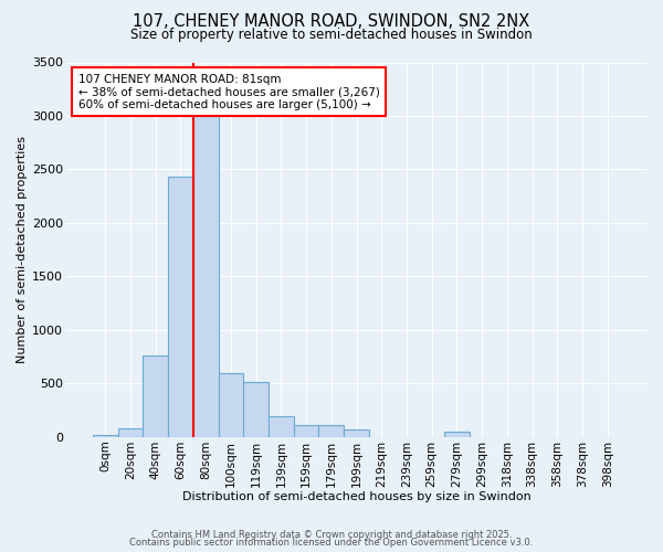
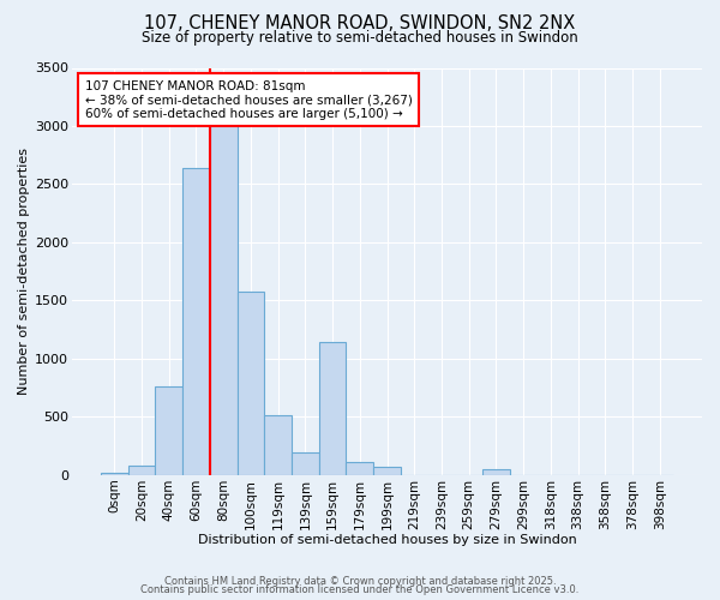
60sqm: 2430 -> 2640
100sqm: 600 -> 1580
159sqm: 120 -> 1140
